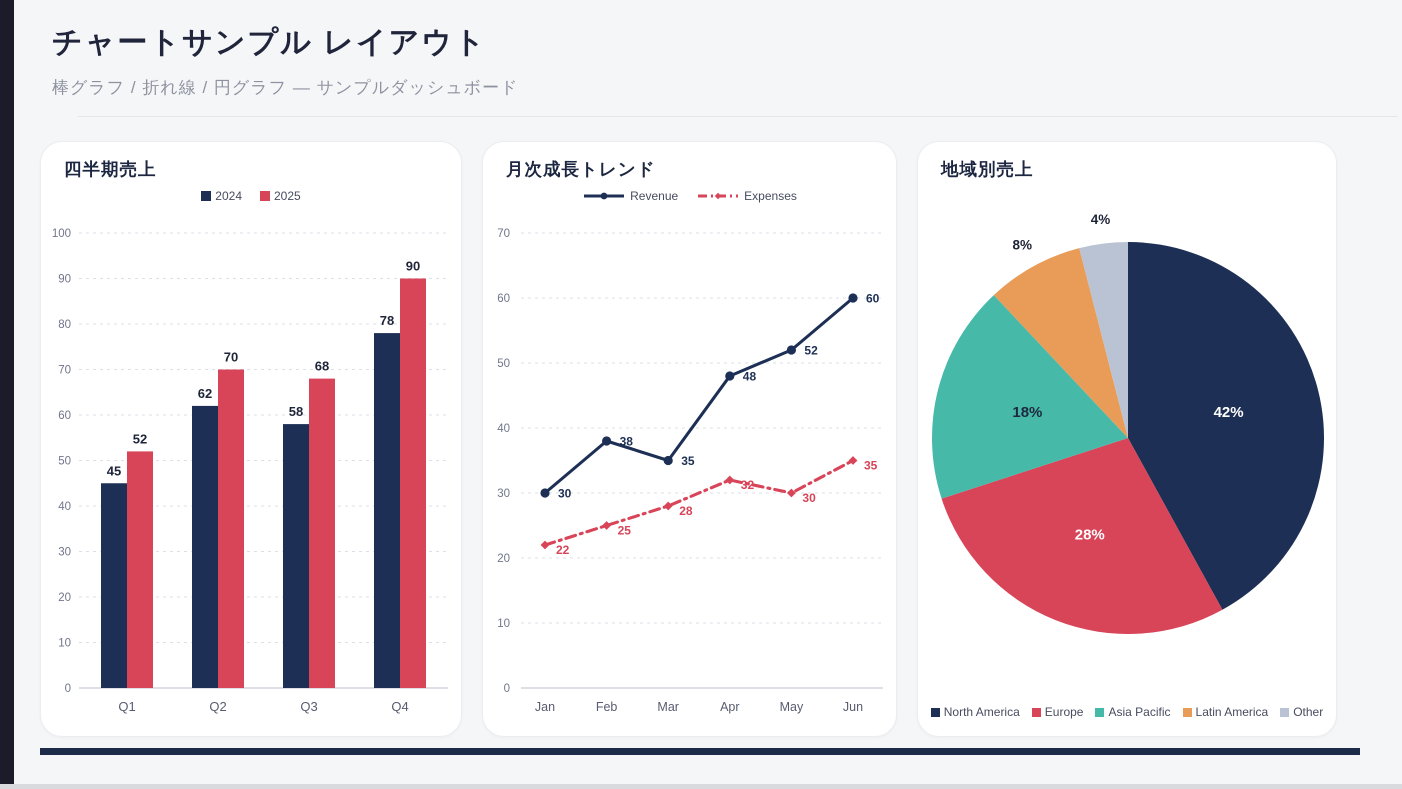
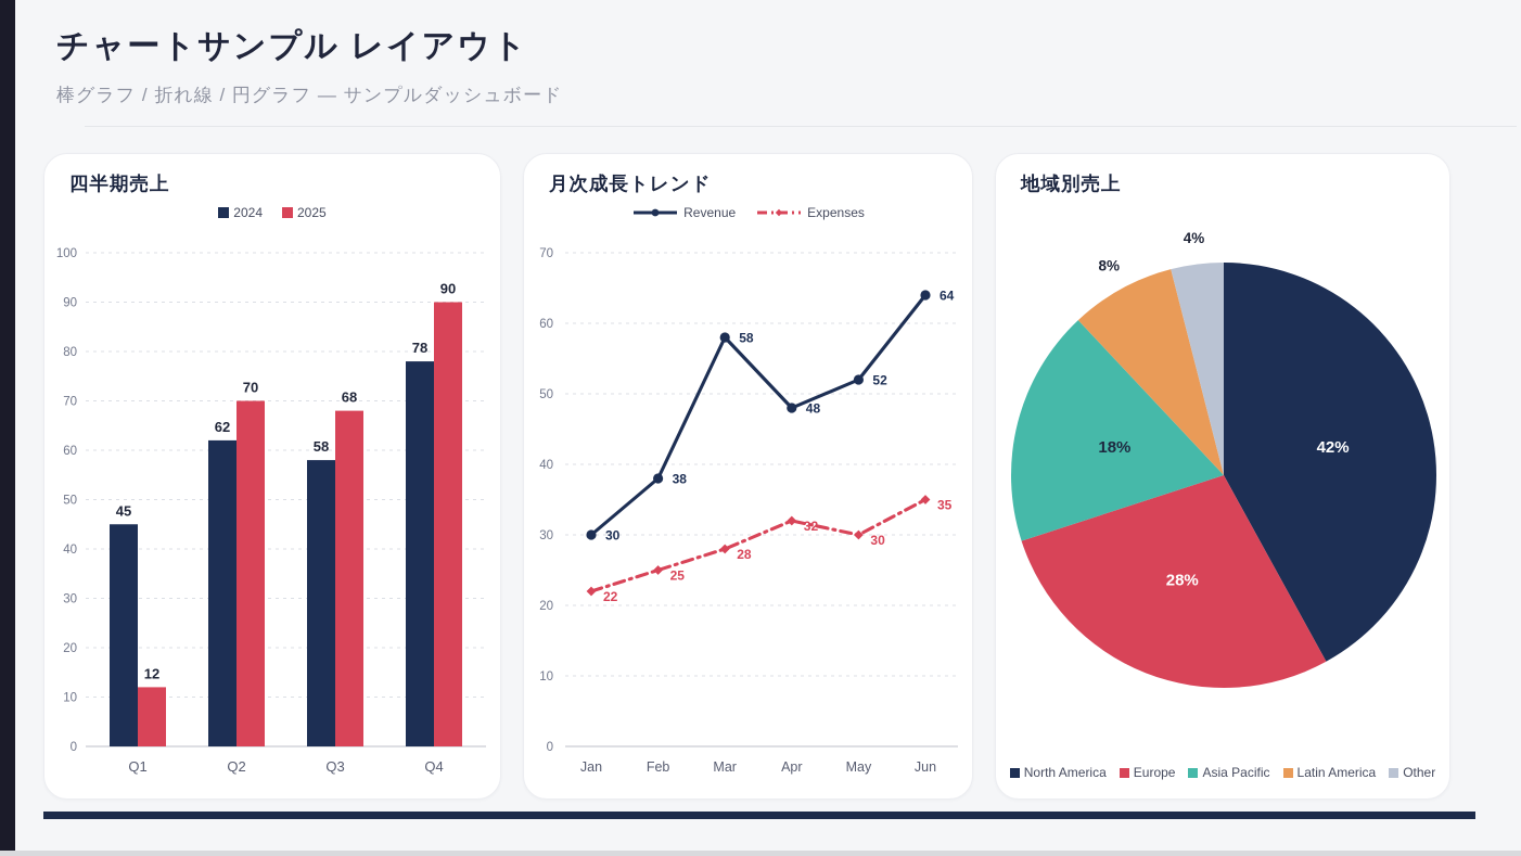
四半期売上/2025/Q1: 52 -> 12
月次成長トレンド/Revenue/Mar: 35 -> 58
月次成長トレンド/Revenue/Jun: 60 -> 64
